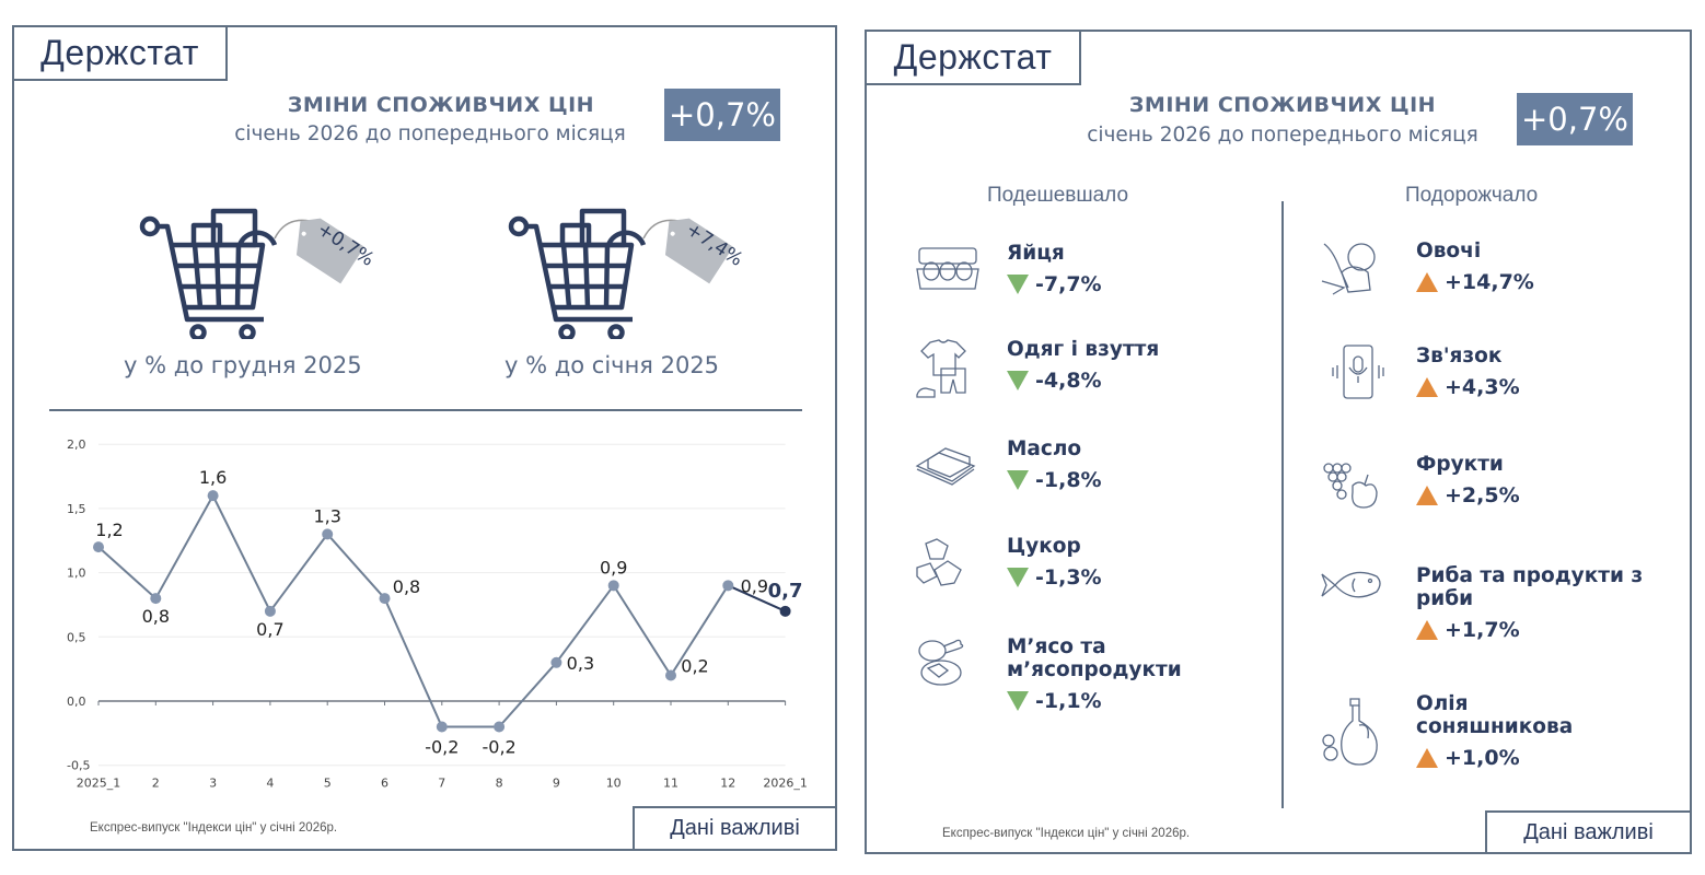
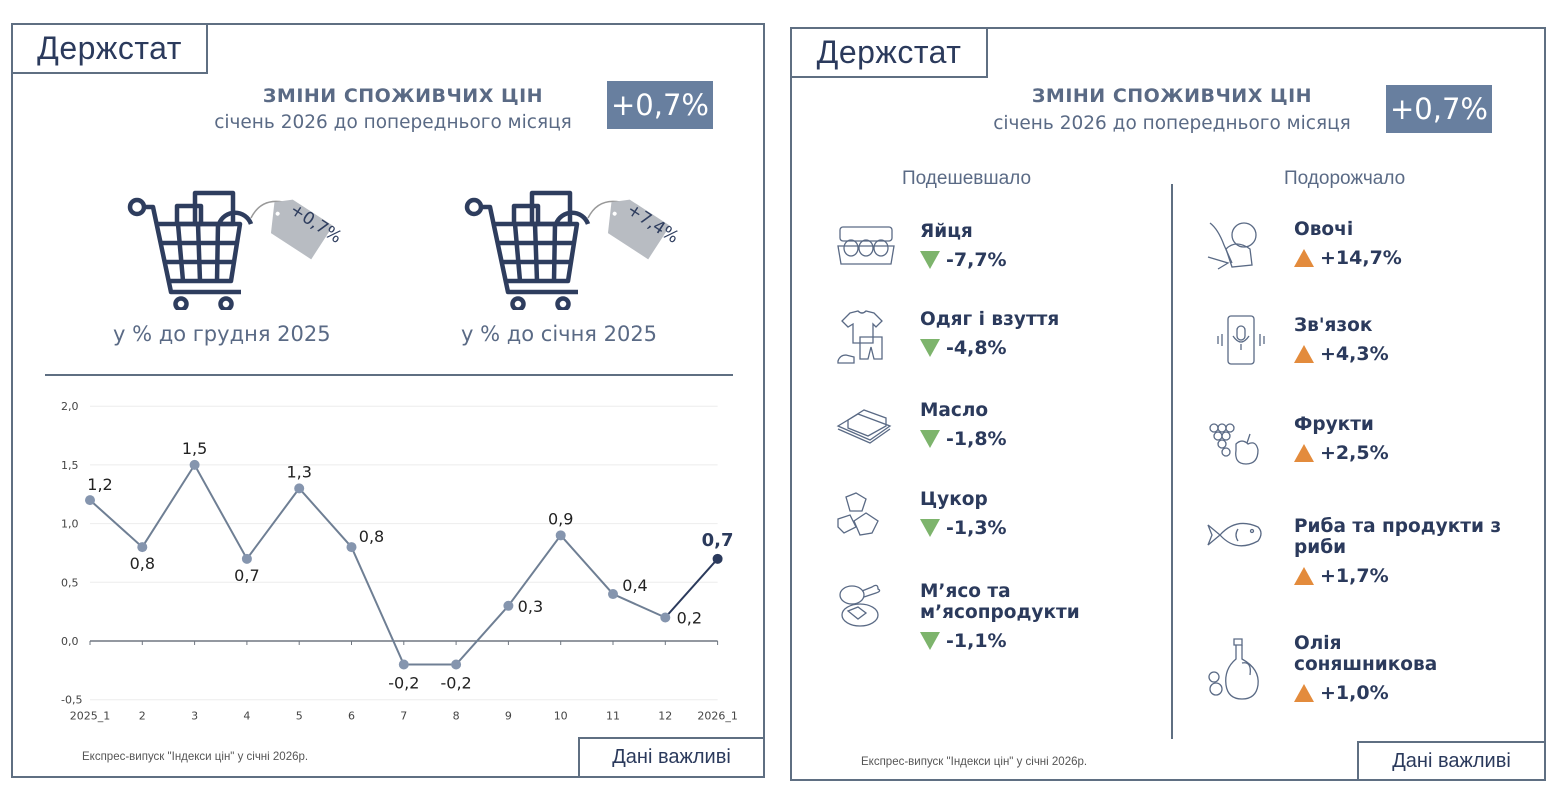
3: 1,6 -> 1,5
11: 0,2 -> 0,4
12: 0,9 -> 0,2
